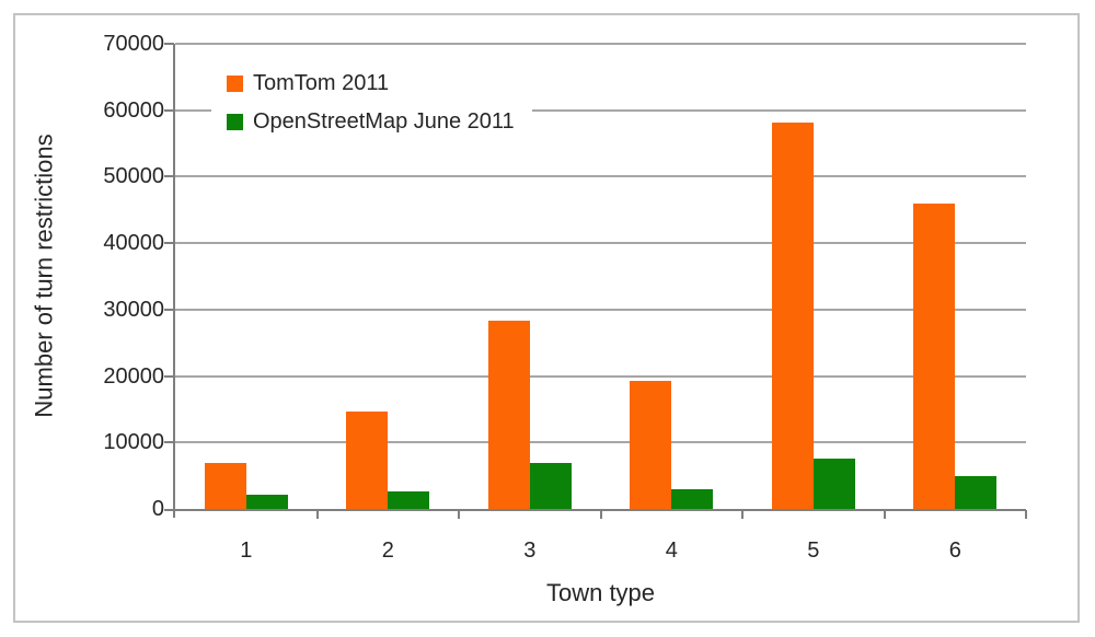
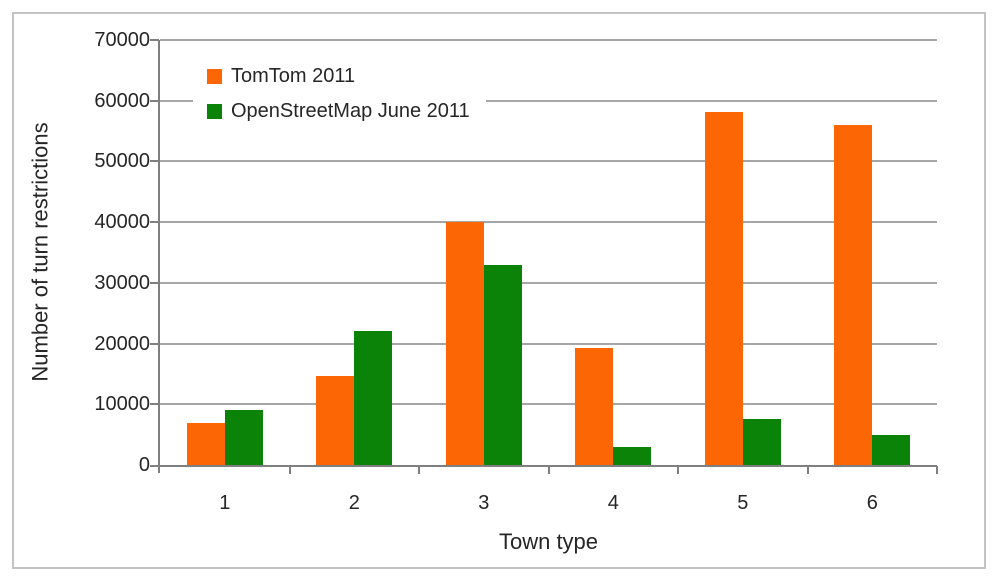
OpenStreetMap June 2011/1: 2000 -> 9000
OpenStreetMap June 2011/2: 3000 -> 22000
TomTom 2011/3: 28000 -> 40000
OpenStreetMap June 2011/3: 7000 -> 33000
TomTom 2011/6: 46000 -> 56000
